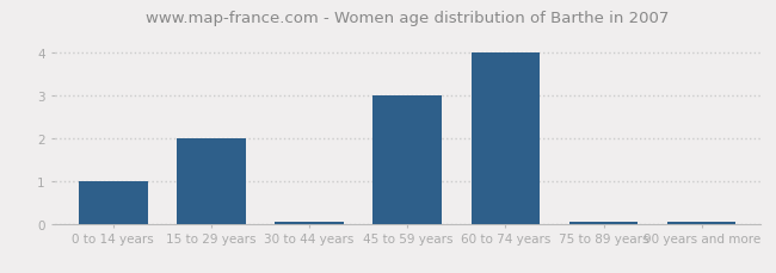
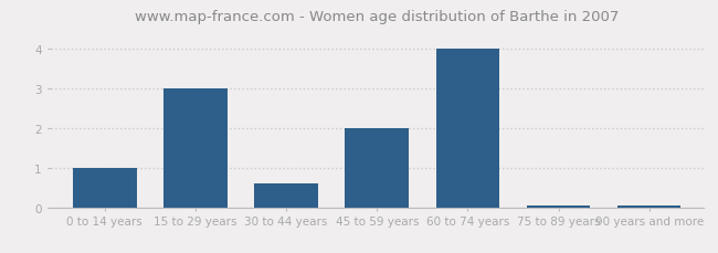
15 to 29 years: 2.00 -> 3.00
30 to 44 years: 0.04 -> 0.60
45 to 59 years: 3.00 -> 2.00
